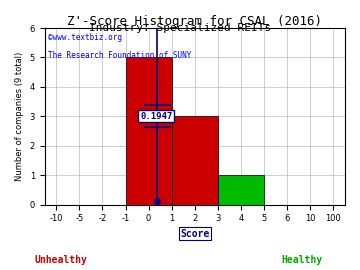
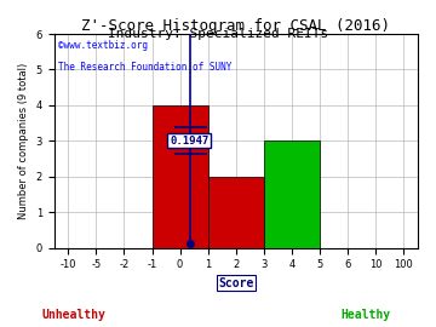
0: 5 -> 4
2: 3 -> 2
4: 1 -> 3
